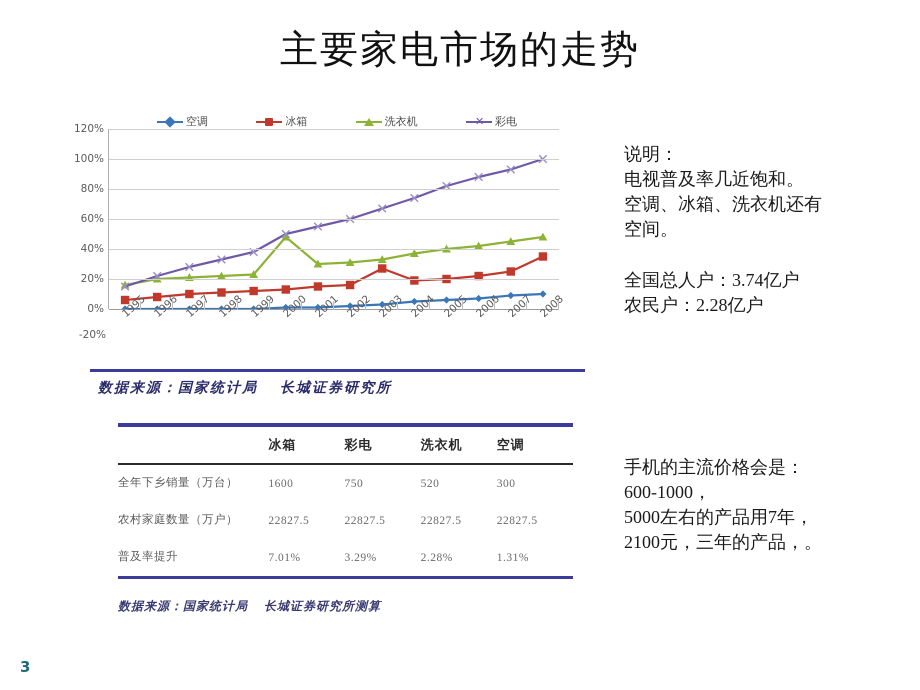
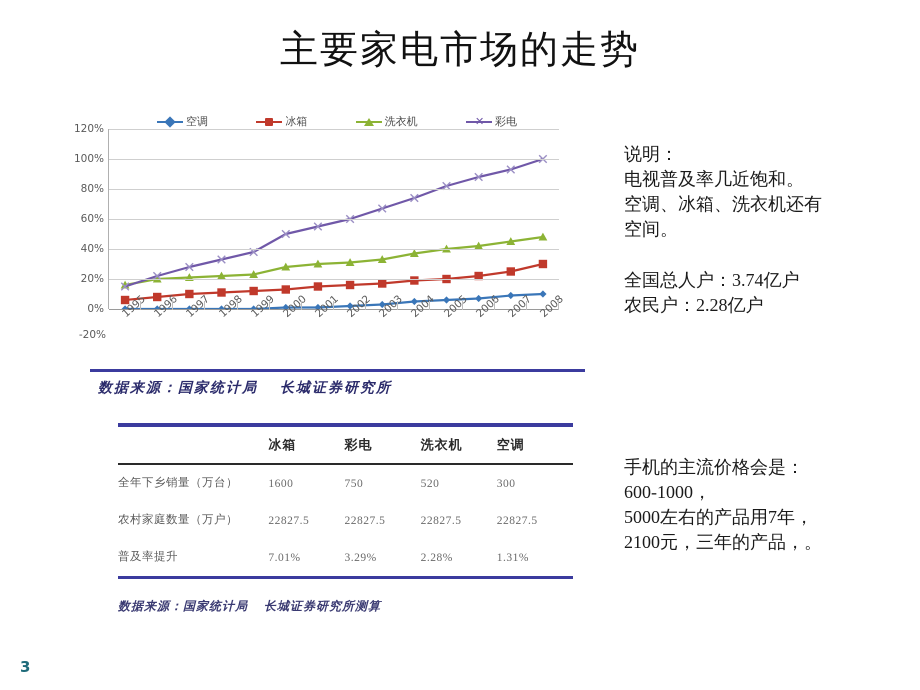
洗衣机/2000: 48% -> 28%
冰箱/2003: 27% -> 17%
冰箱/2008: 35% -> 30%
